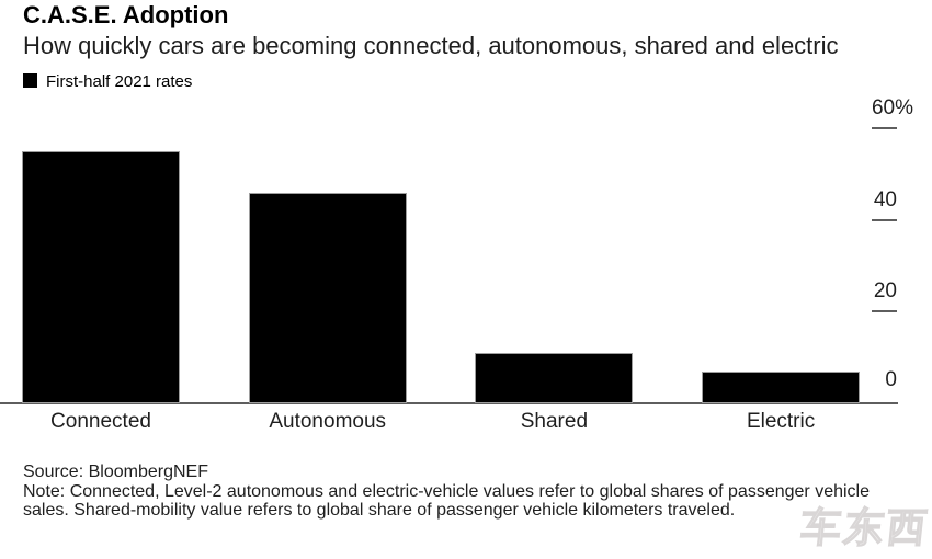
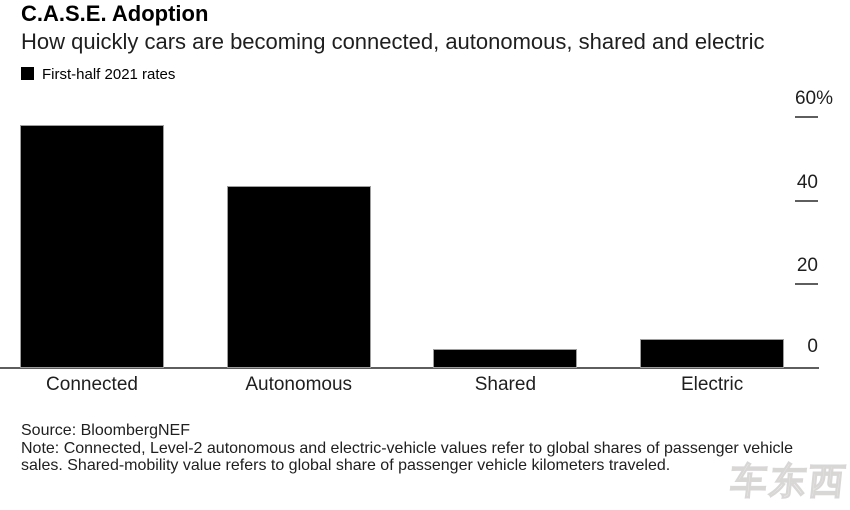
Connected: 55% -> 58%
Autonomous: 46% -> 44%
Shared: 11% -> 4%
